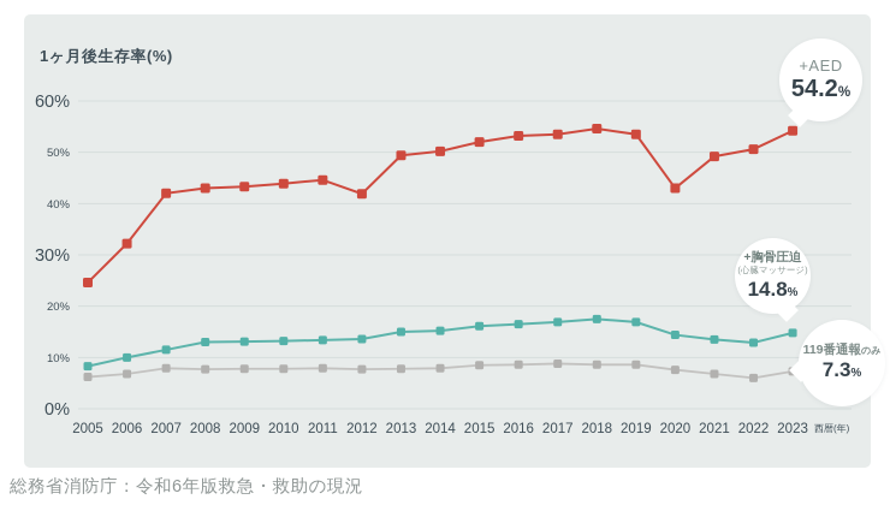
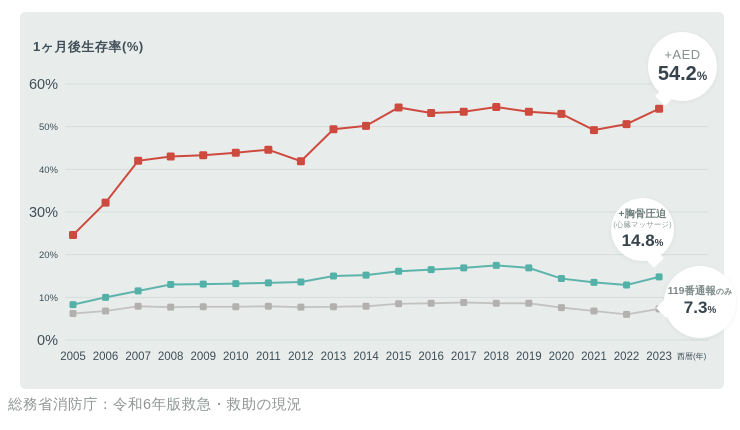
+AED/2015: 52% -> 54%
+AED/2020: 43% -> 53%
